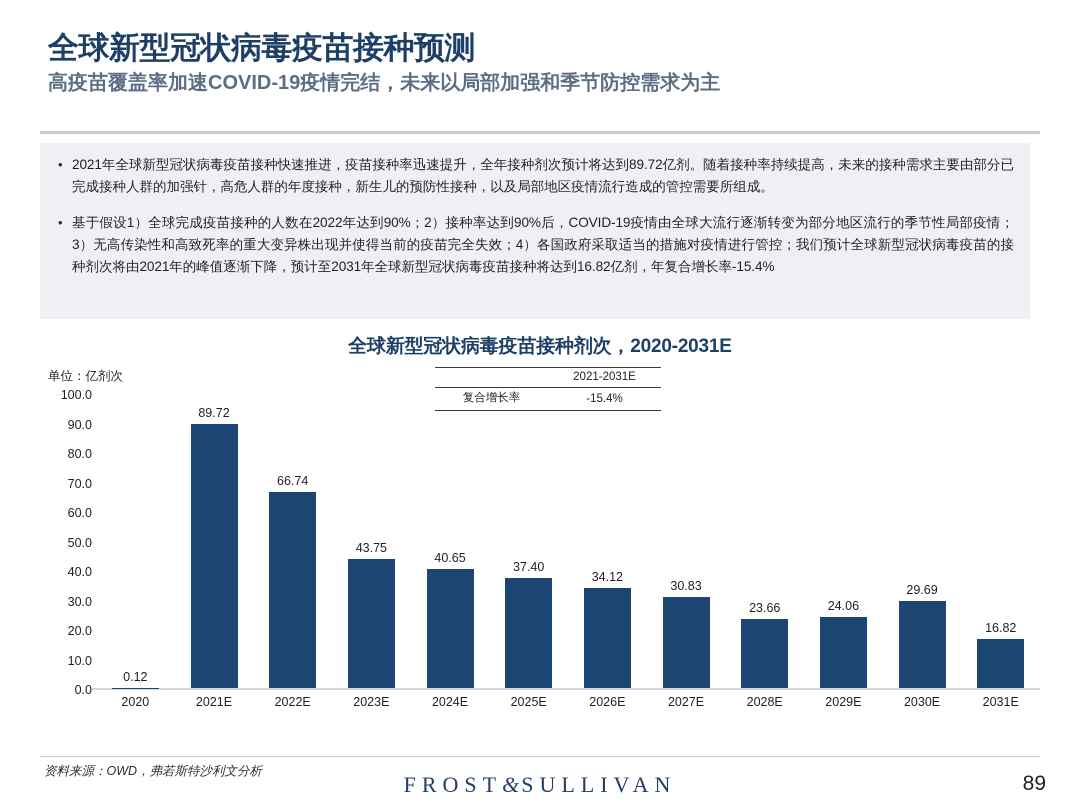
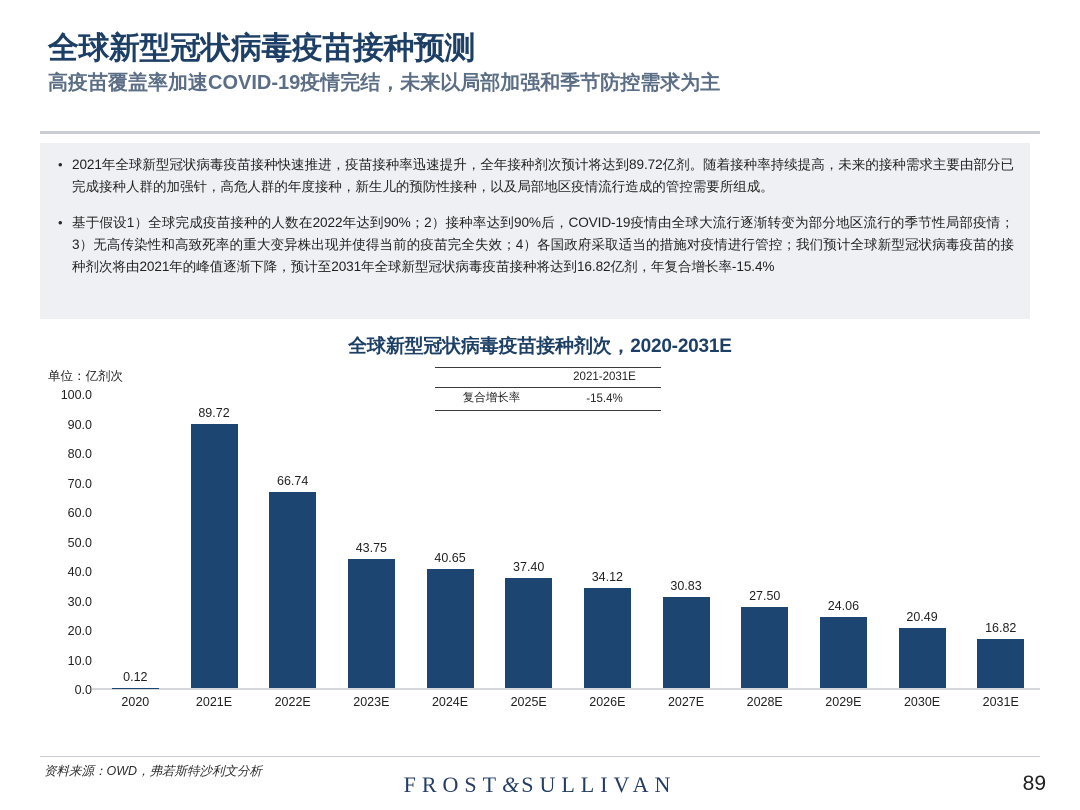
2028E: 23.66 -> 27.50
2030E: 29.69 -> 20.49
